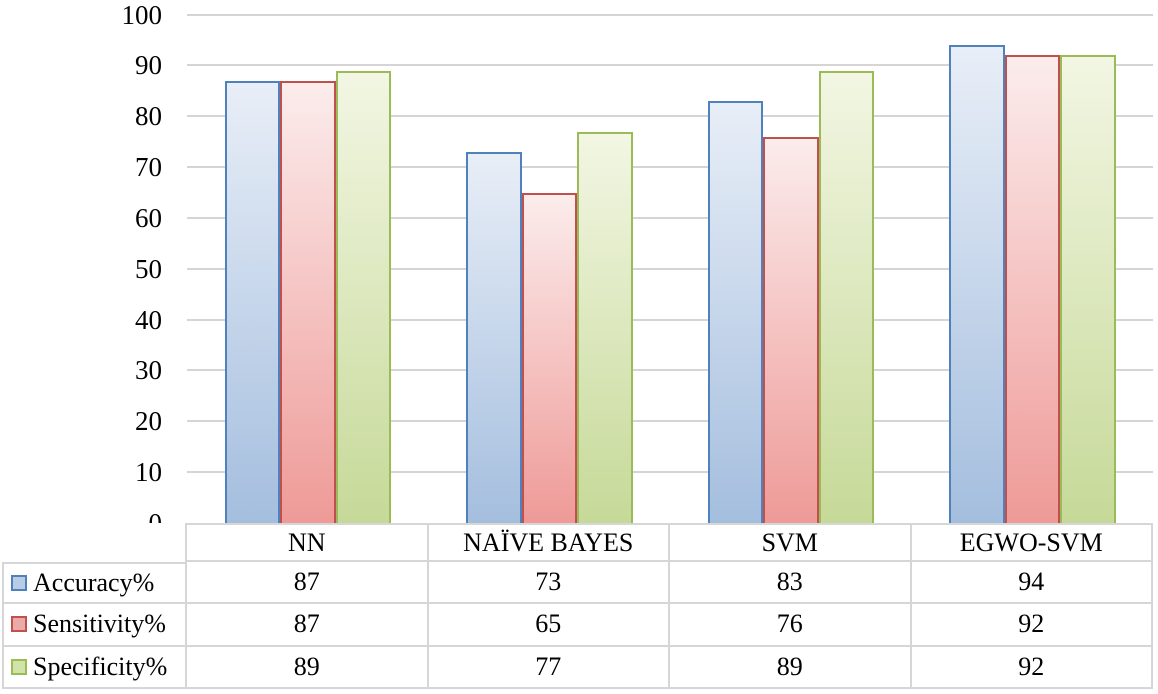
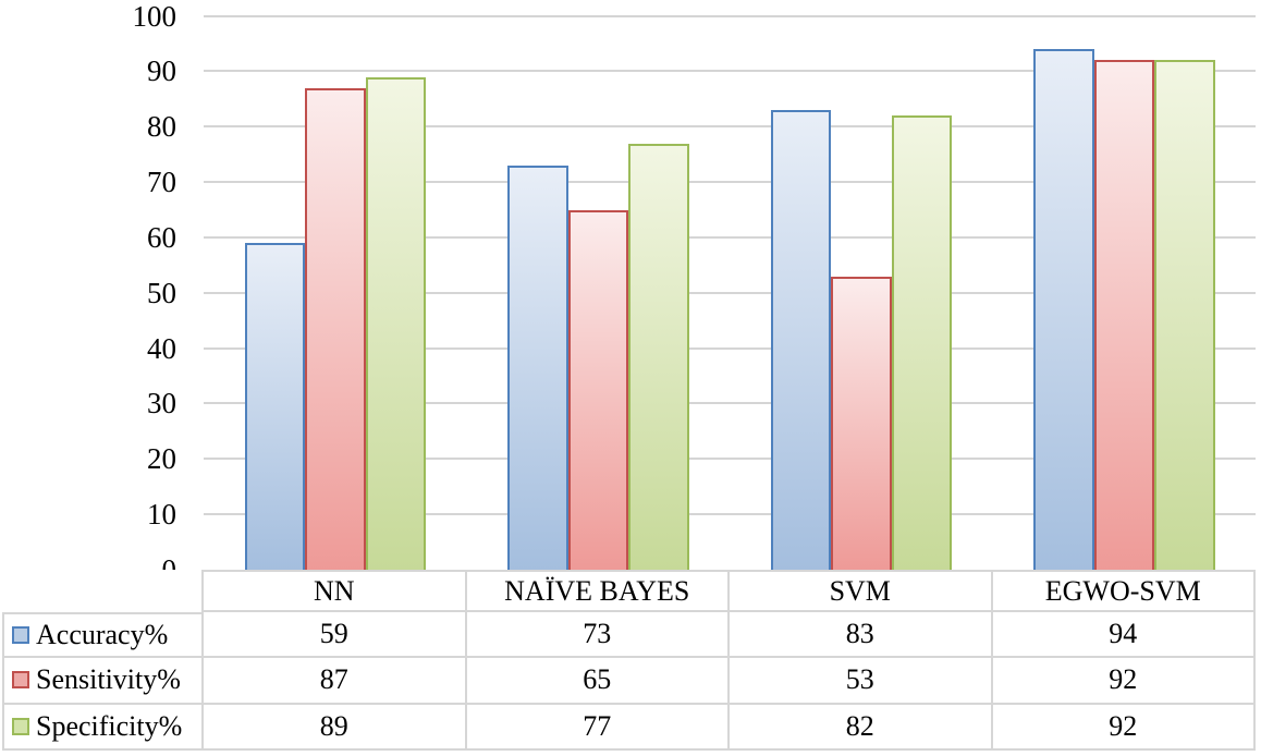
Accuracy%/NN: 87 -> 59
Sensitivity%/SVM: 76 -> 53
Specificity%/SVM: 89 -> 82
